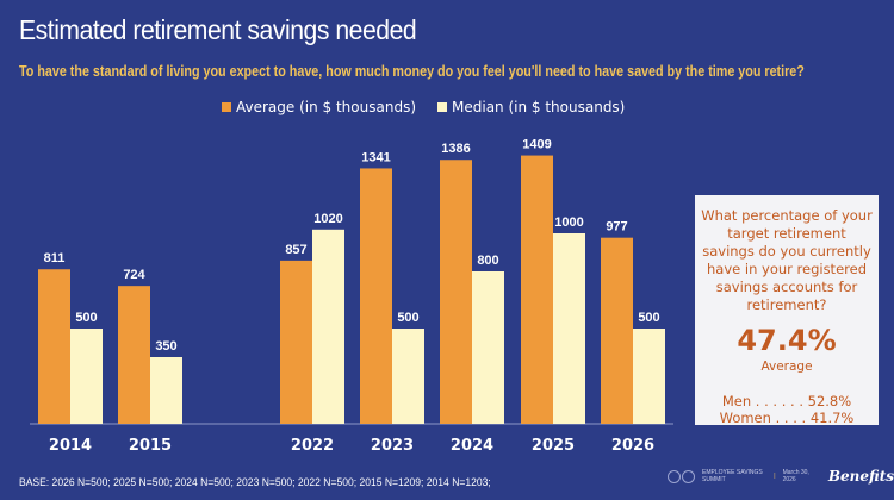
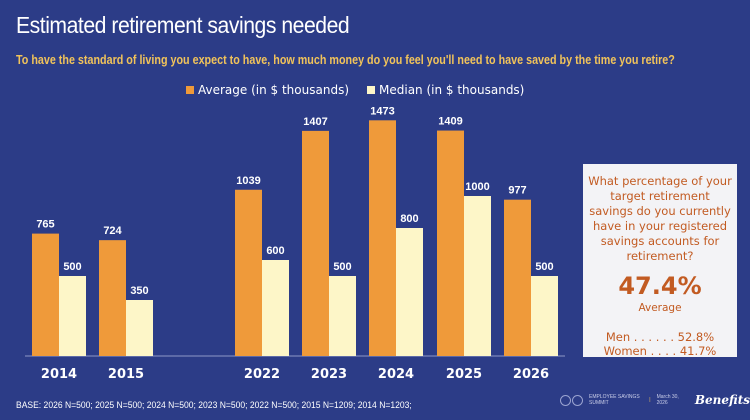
Average (in $ thousands)/2014: 811 -> 765
Average (in $ thousands)/2022: 857 -> 1039
Median (in $ thousands)/2022: 1020 -> 600
Average (in $ thousands)/2023: 1341 -> 1407
Average (in $ thousands)/2024: 1386 -> 1473
